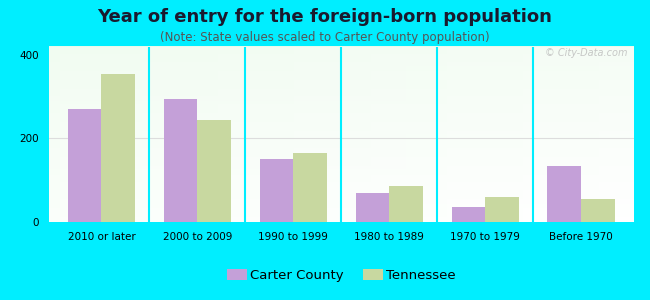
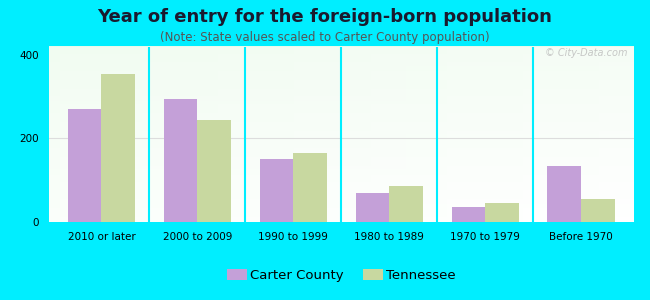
Tennessee/1970 to 1979: 60 -> 45
